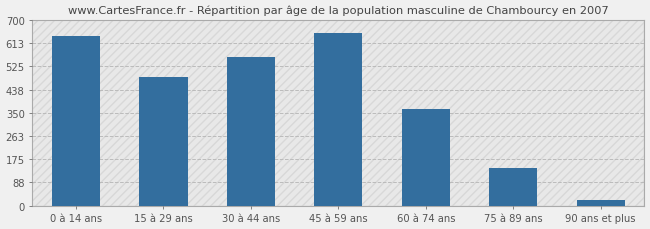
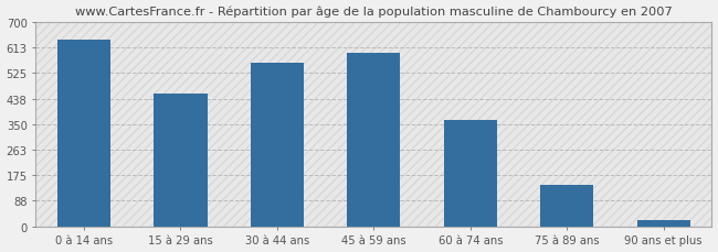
15 à 29 ans: 485 -> 456
45 à 59 ans: 650 -> 596
